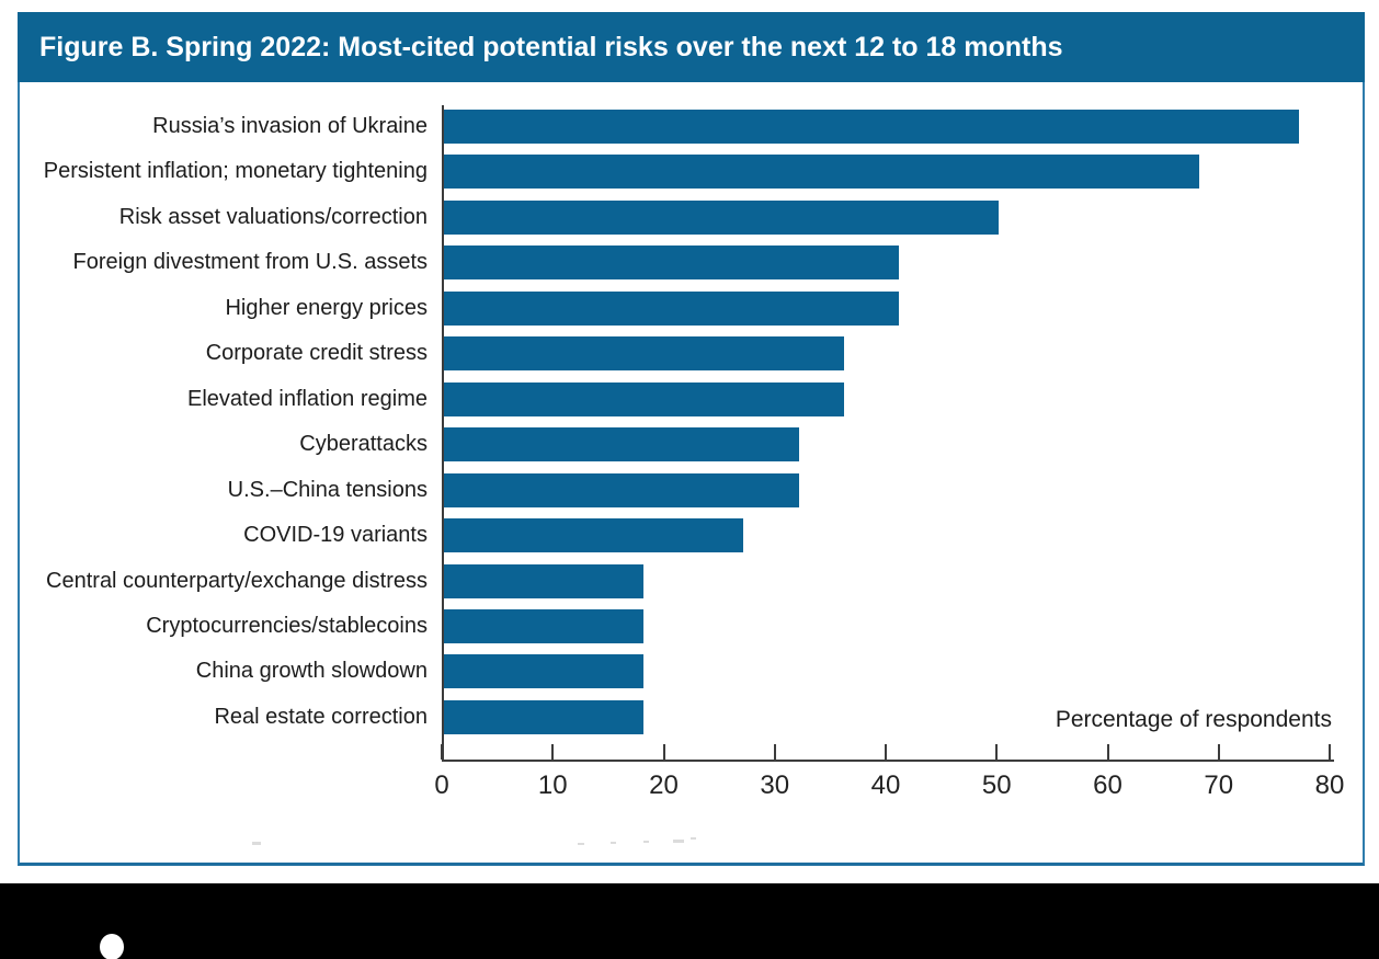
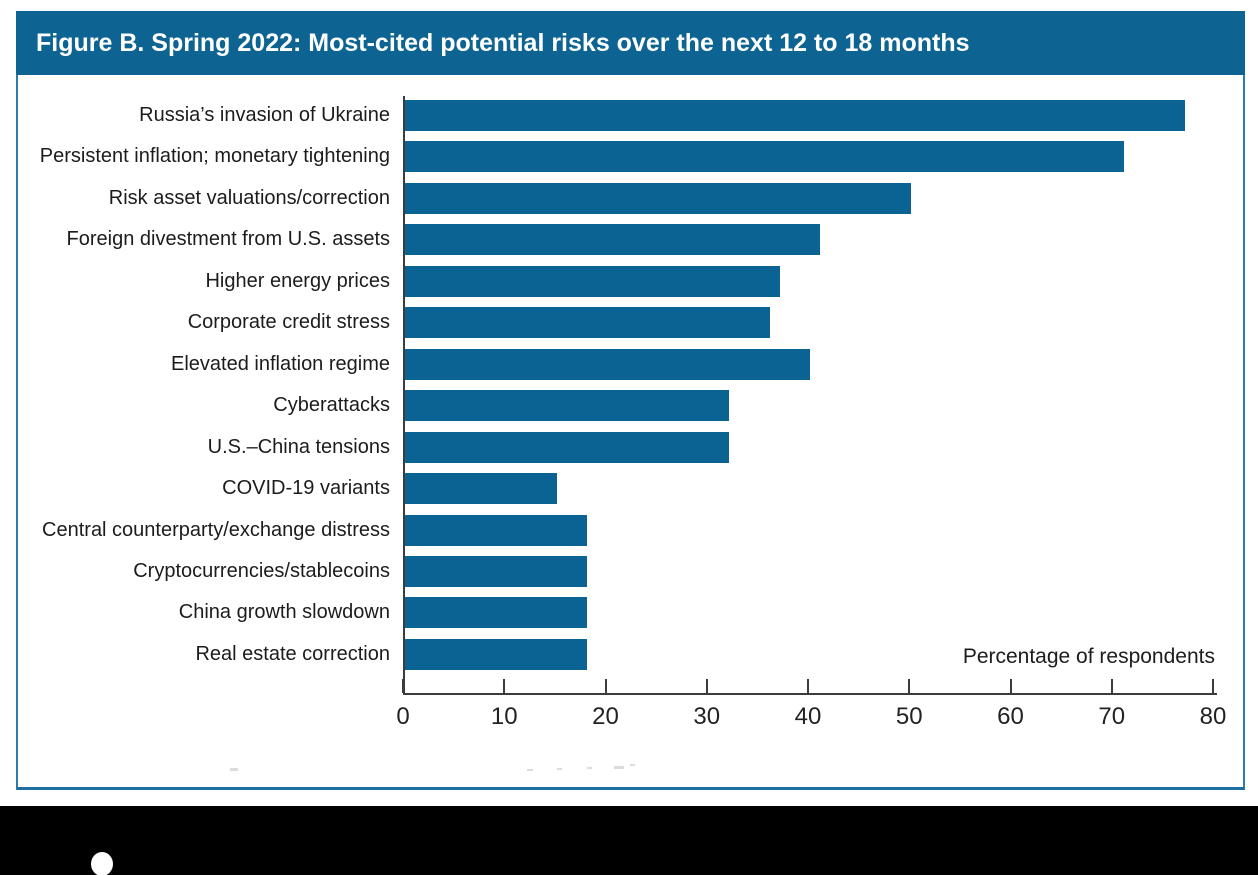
Persistent inflation; monetary tightening: 68 -> 71
Higher energy prices: 41 -> 37
Elevated inflation regime: 36 -> 40
COVID-19 variants: 27 -> 15
